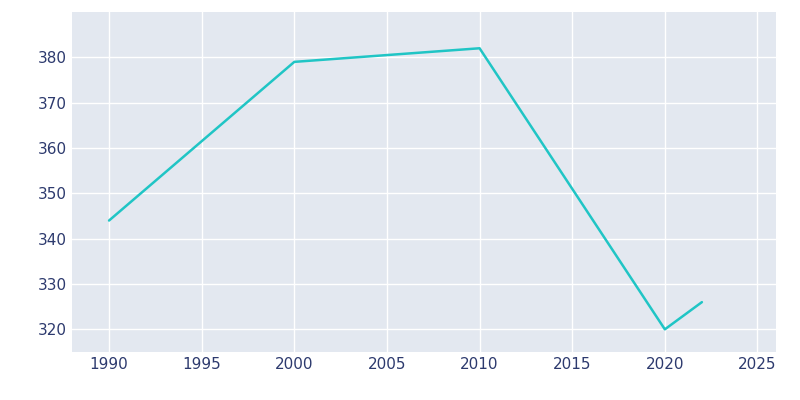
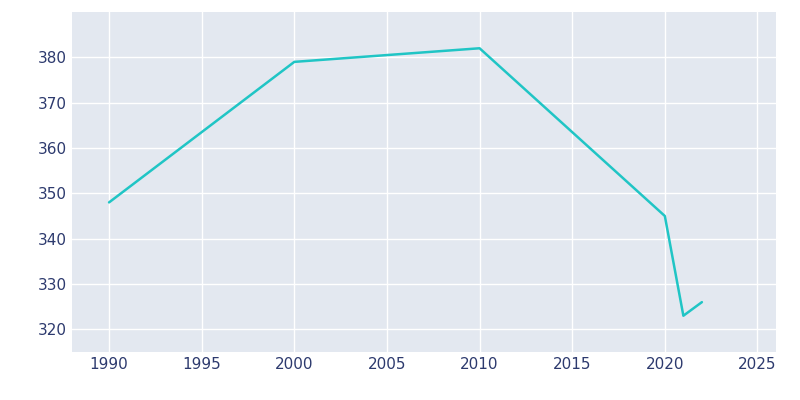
1990: 344 -> 348
2020: 320 -> 345
